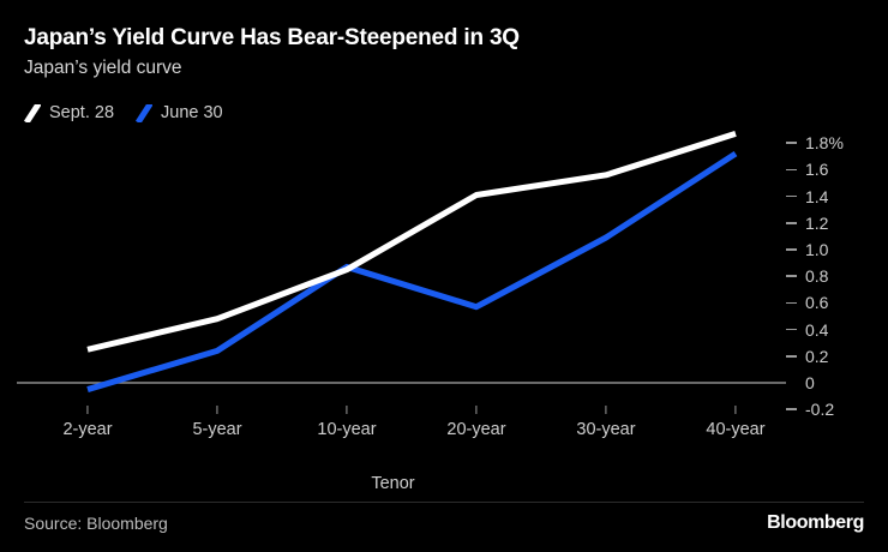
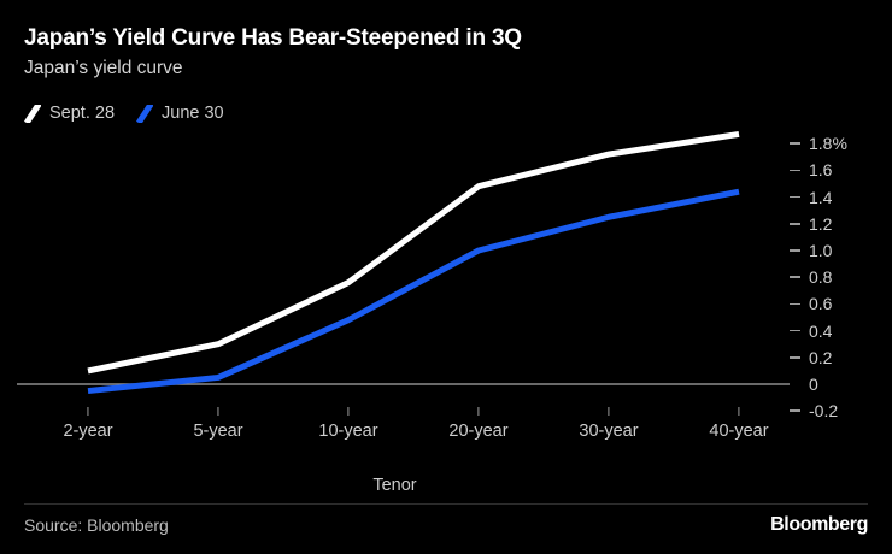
Sept. 28/2-year: 0.25% -> 0.10%
Sept. 28/5-year: 0.48% -> 0.30%
June 30/5-year: 0.24% -> 0.05%
Sept. 28/10-year: 0.85% -> 0.76%
June 30/10-year: 0.87% -> 0.48%
Sept. 28/20-year: 1.41% -> 1.48%
June 30/20-year: 0.57% -> 1.00%
Sept. 28/30-year: 1.56% -> 1.72%
June 30/30-year: 1.09% -> 1.25%
June 30/40-year: 1.72% -> 1.44%
